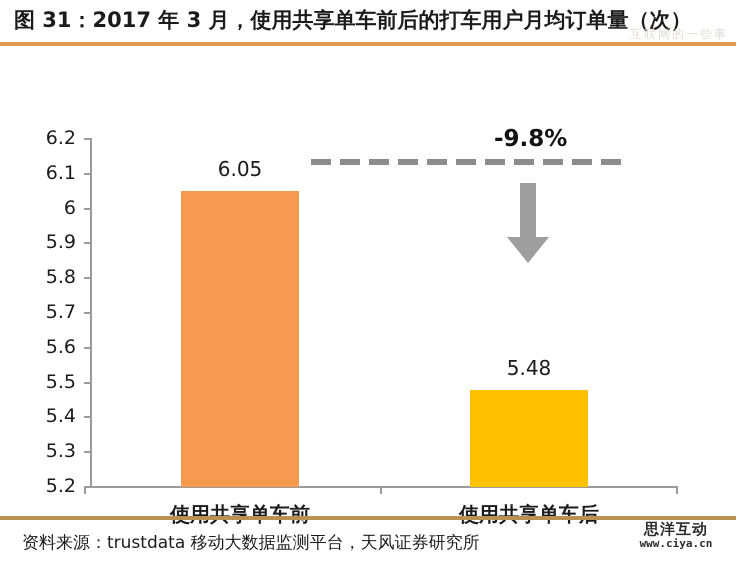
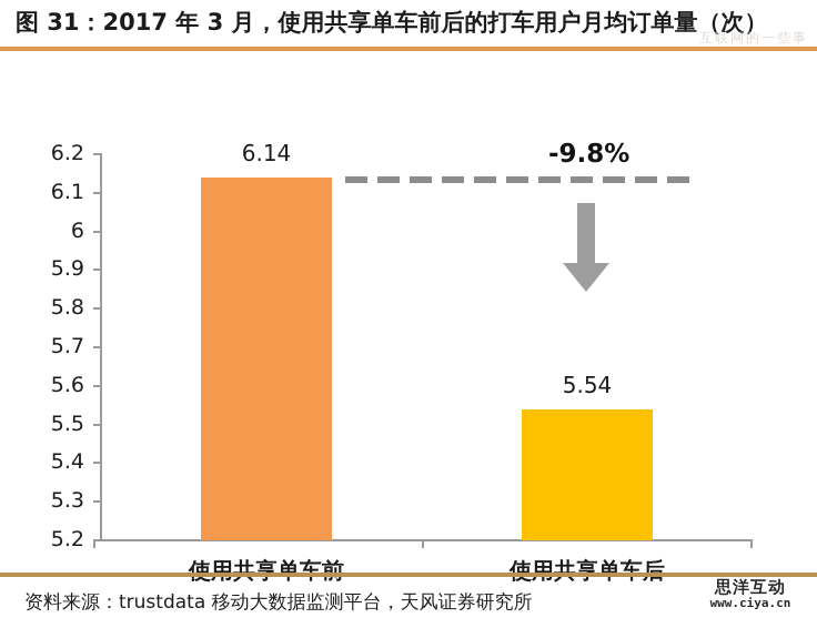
使用共享单车前: 6.05 -> 6.14
使用共享单车后: 5.48 -> 5.54
